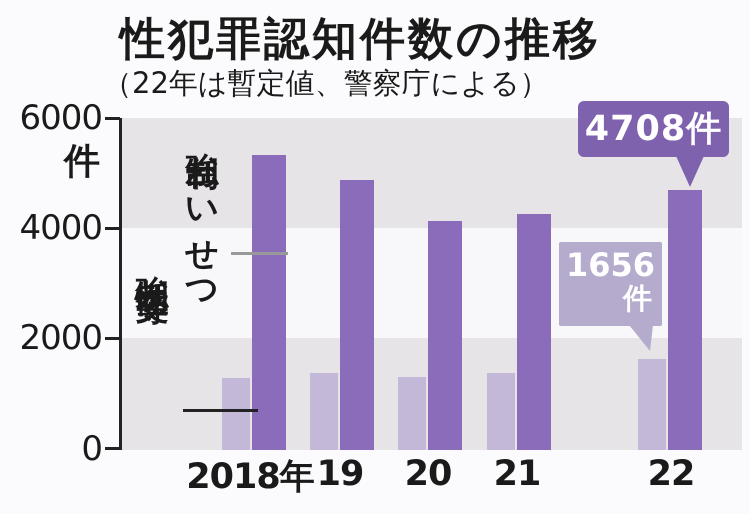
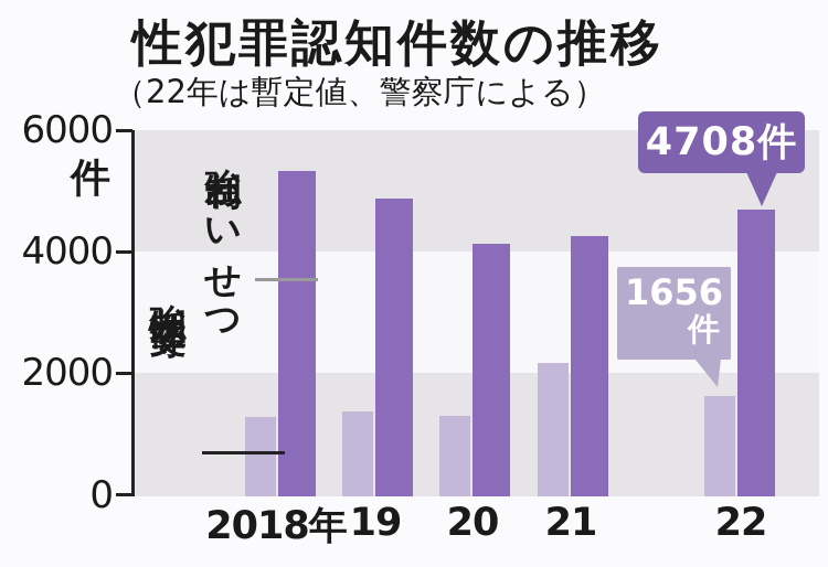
強制性交等/21: 1400 -> 2200
